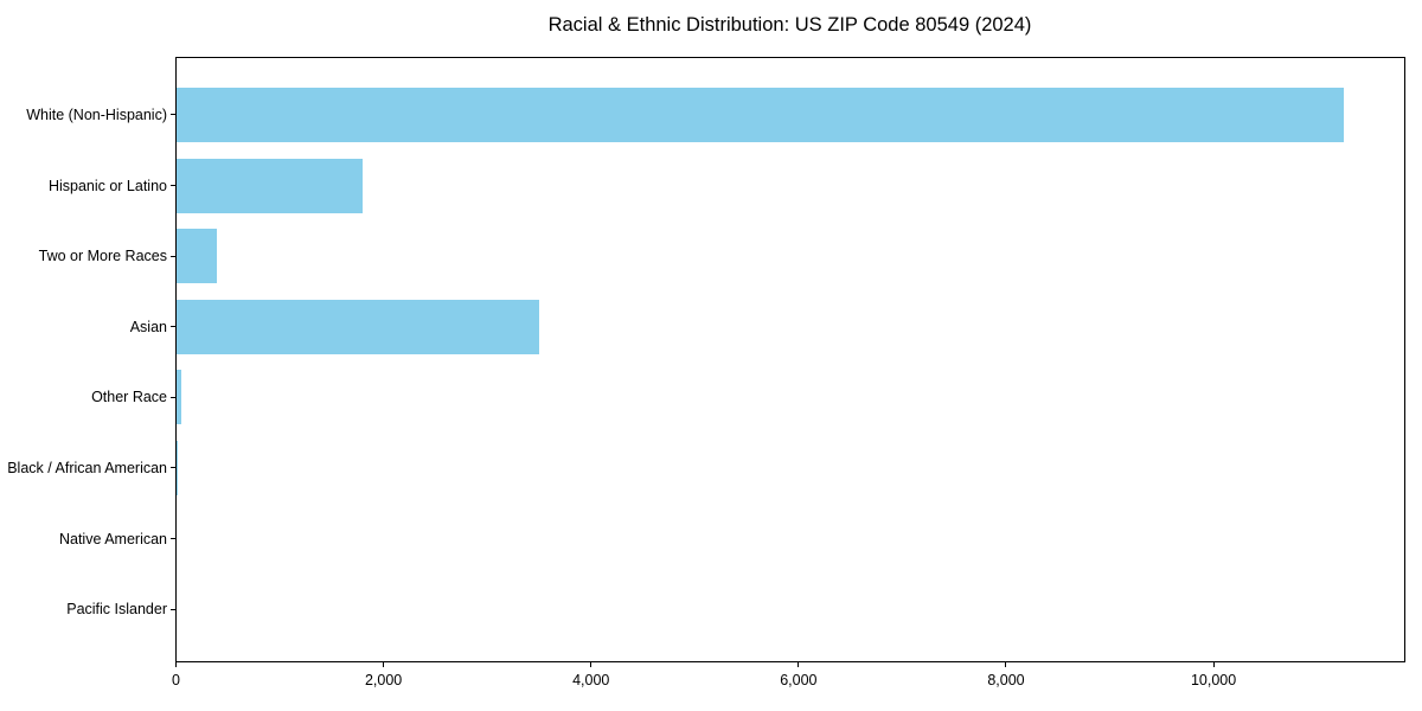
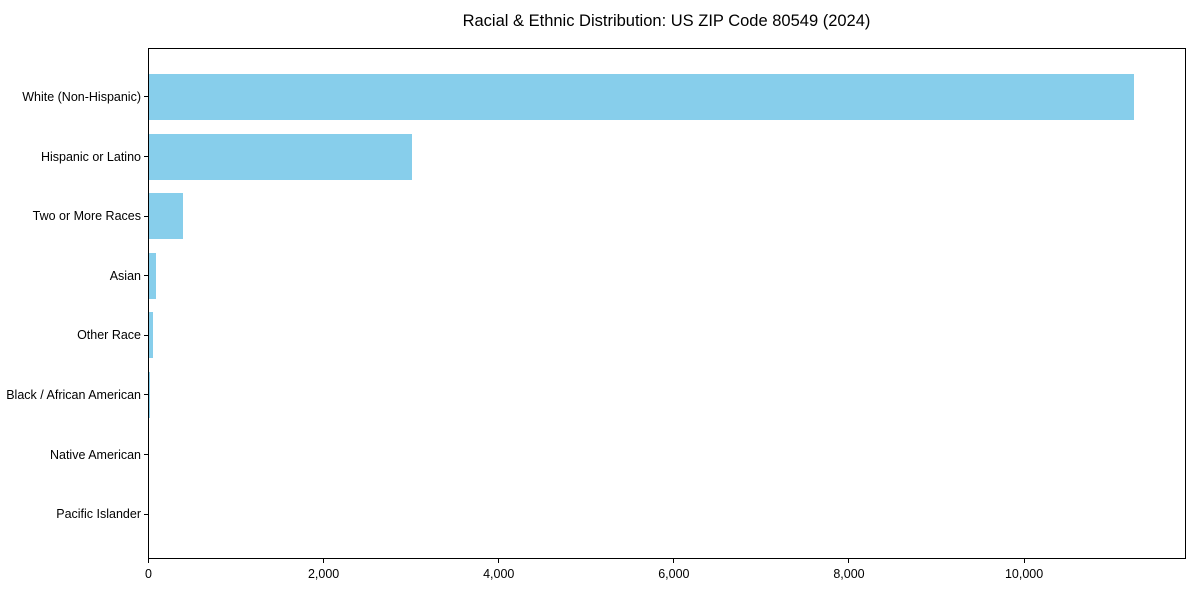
Hispanic or Latino: 1800 -> 3000
Asian: 3500 -> 100
